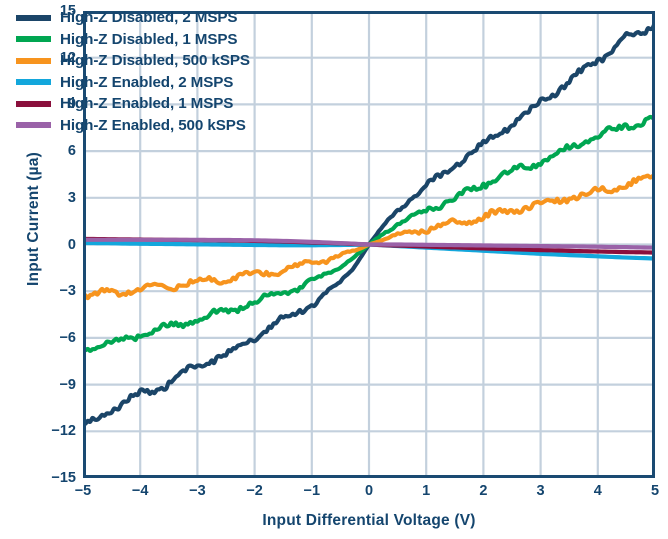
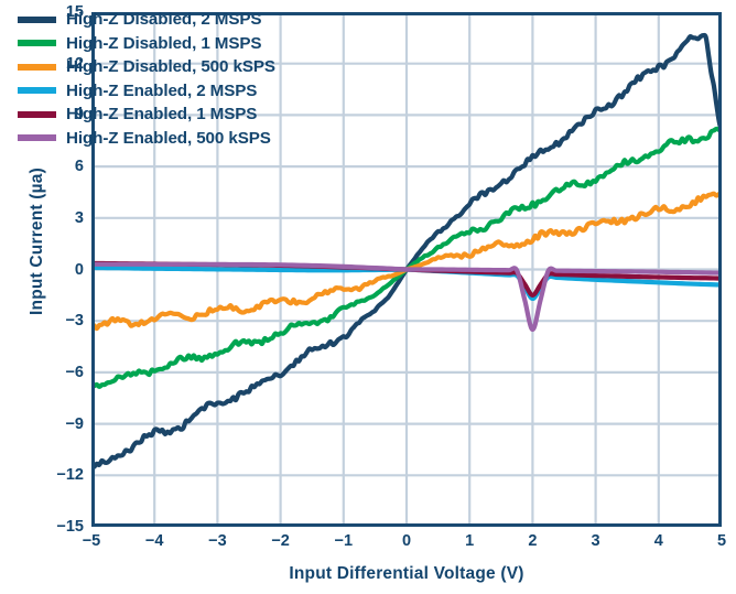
High-Z Enabled, 2 MSPS/2: -0.4 -> -1.7
High-Z Enabled, 1 MSPS/2: -0.2 -> -1.5
High-Z Enabled, 500 kSPS/2: -0.1 -> -3.5
High-Z Disabled, 2 MSPS/5: 14.3 -> 8.0
